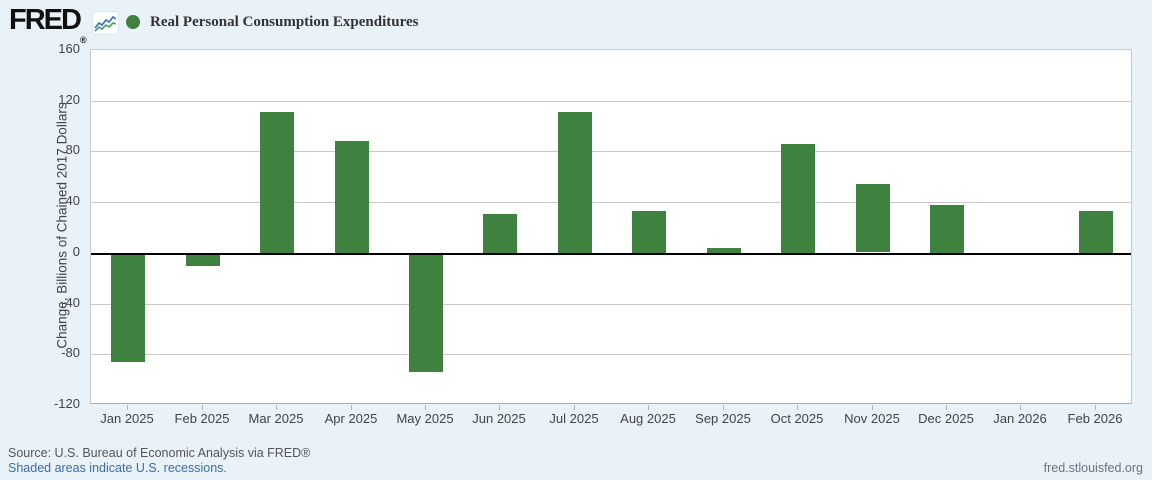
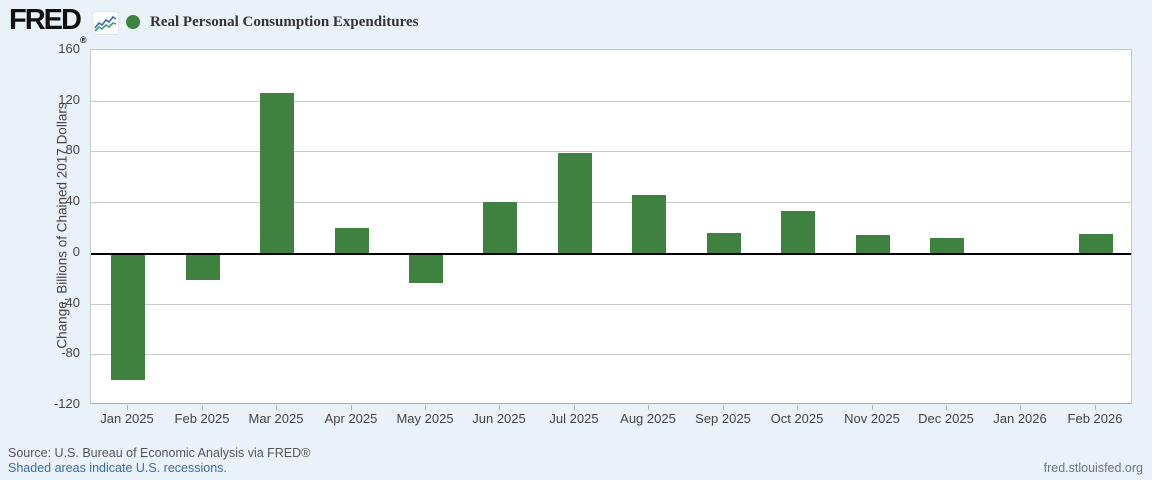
Jan 2025: -86 -> -100
Feb 2025: -10 -> -21
Mar 2025: 111 -> 126
Apr 2025: 88 -> 20
May 2025: -94 -> -24
Jun 2025: 31 -> 40
Jul 2025: 111 -> 79
Aug 2025: 33 -> 46
Sep 2025: 4 -> 16
Oct 2025: 86 -> 33
Nov 2025: 54 -> 14
Dec 2025: 38 -> 12
Feb 2026: 33 -> 15
